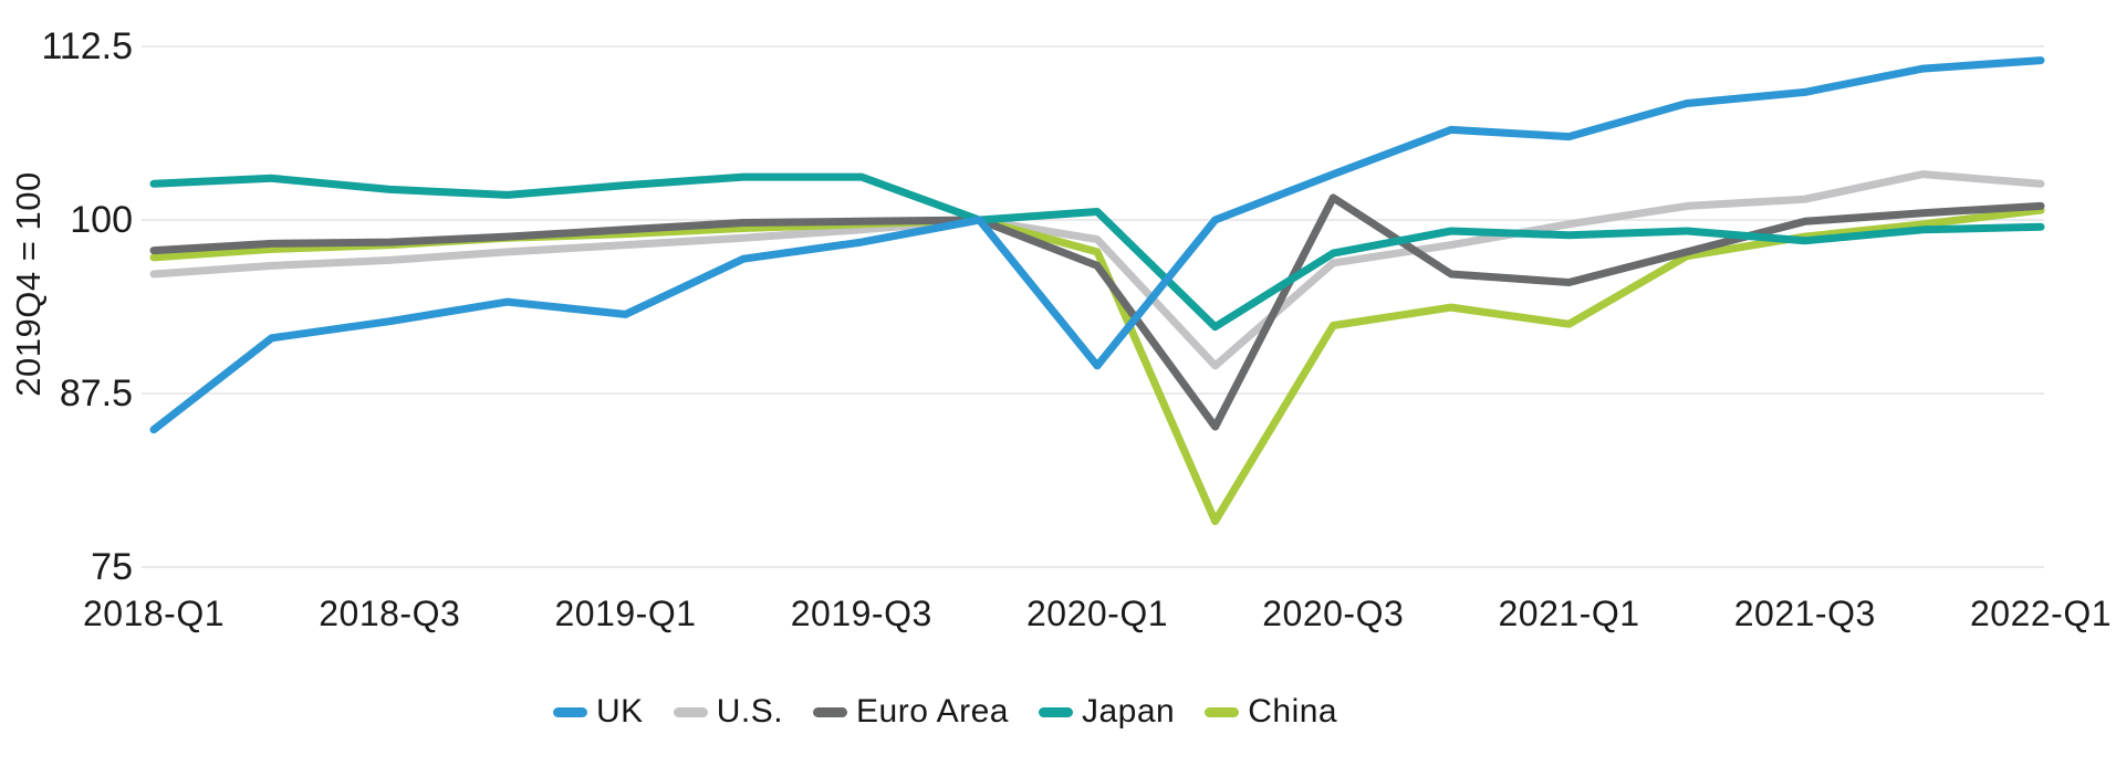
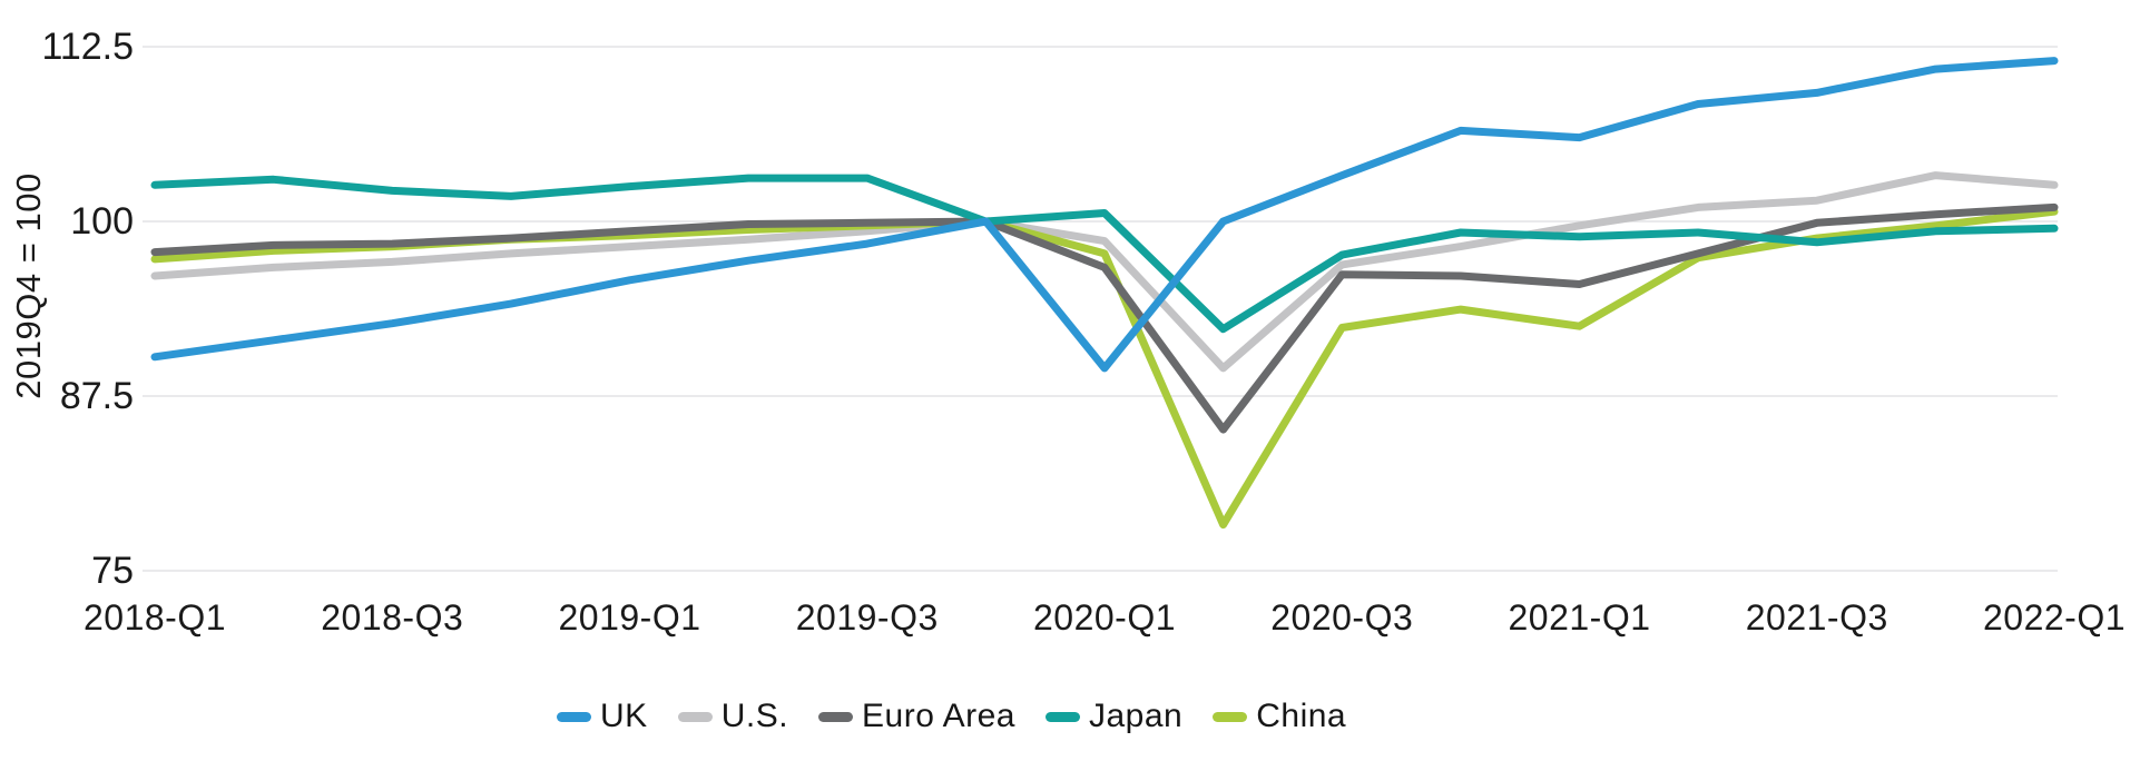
UK/2018-Q1: 84.9 -> 90.3
UK/2019-Q1: 93.2 -> 95.8
Euro Area/2020-Q3: 101.6 -> 96.2
